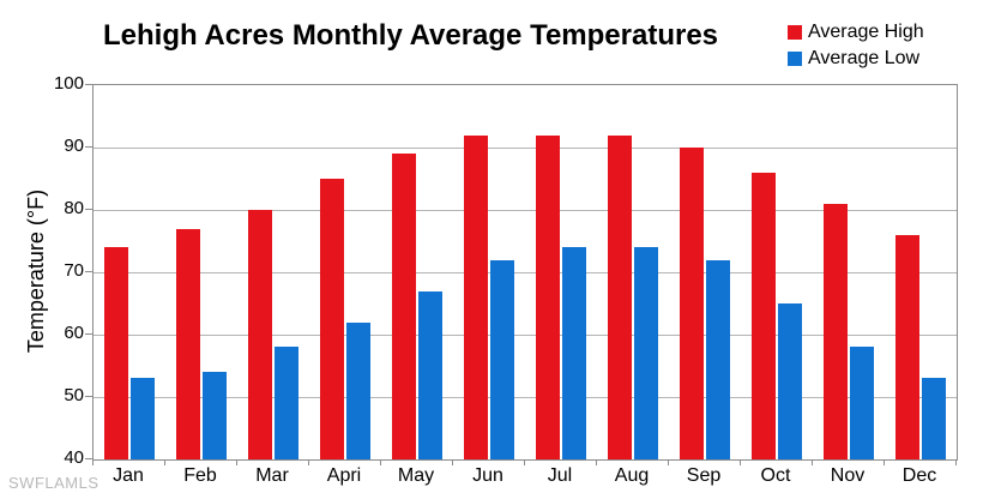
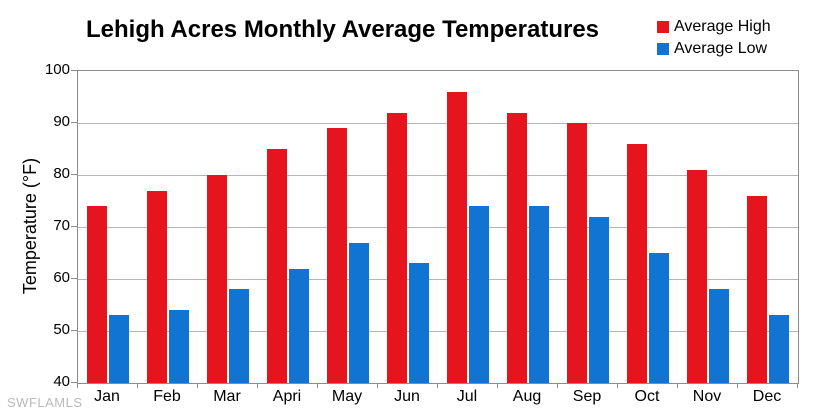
Average Low/Jun: 72 -> 63
Average High/Jul: 92 -> 96
